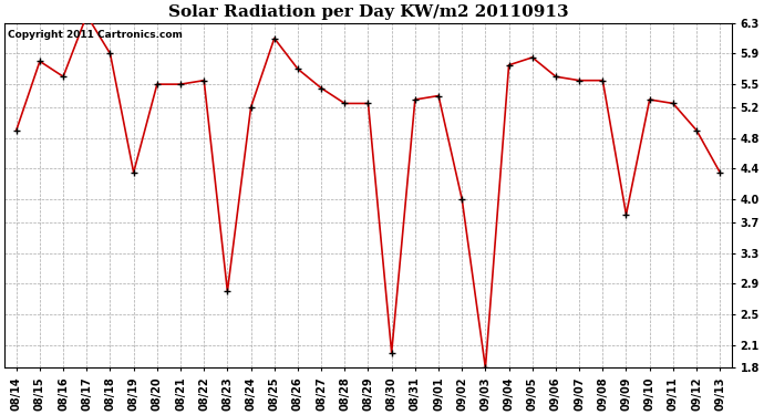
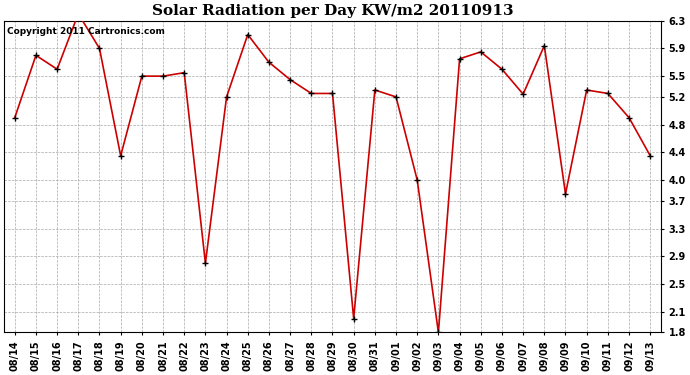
09/01: 5.35 -> 5.20
09/07: 5.55 -> 5.24
09/08: 5.55 -> 5.94
